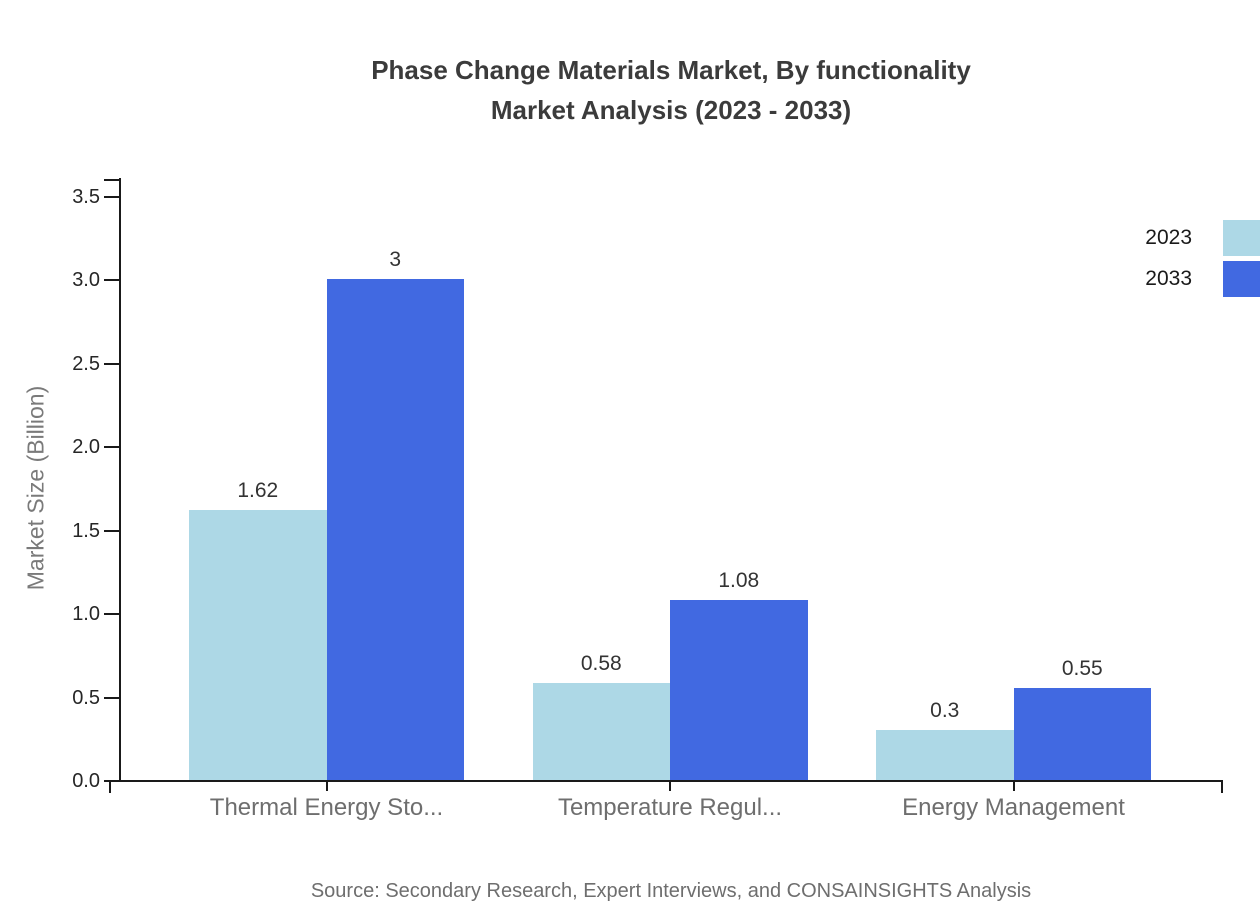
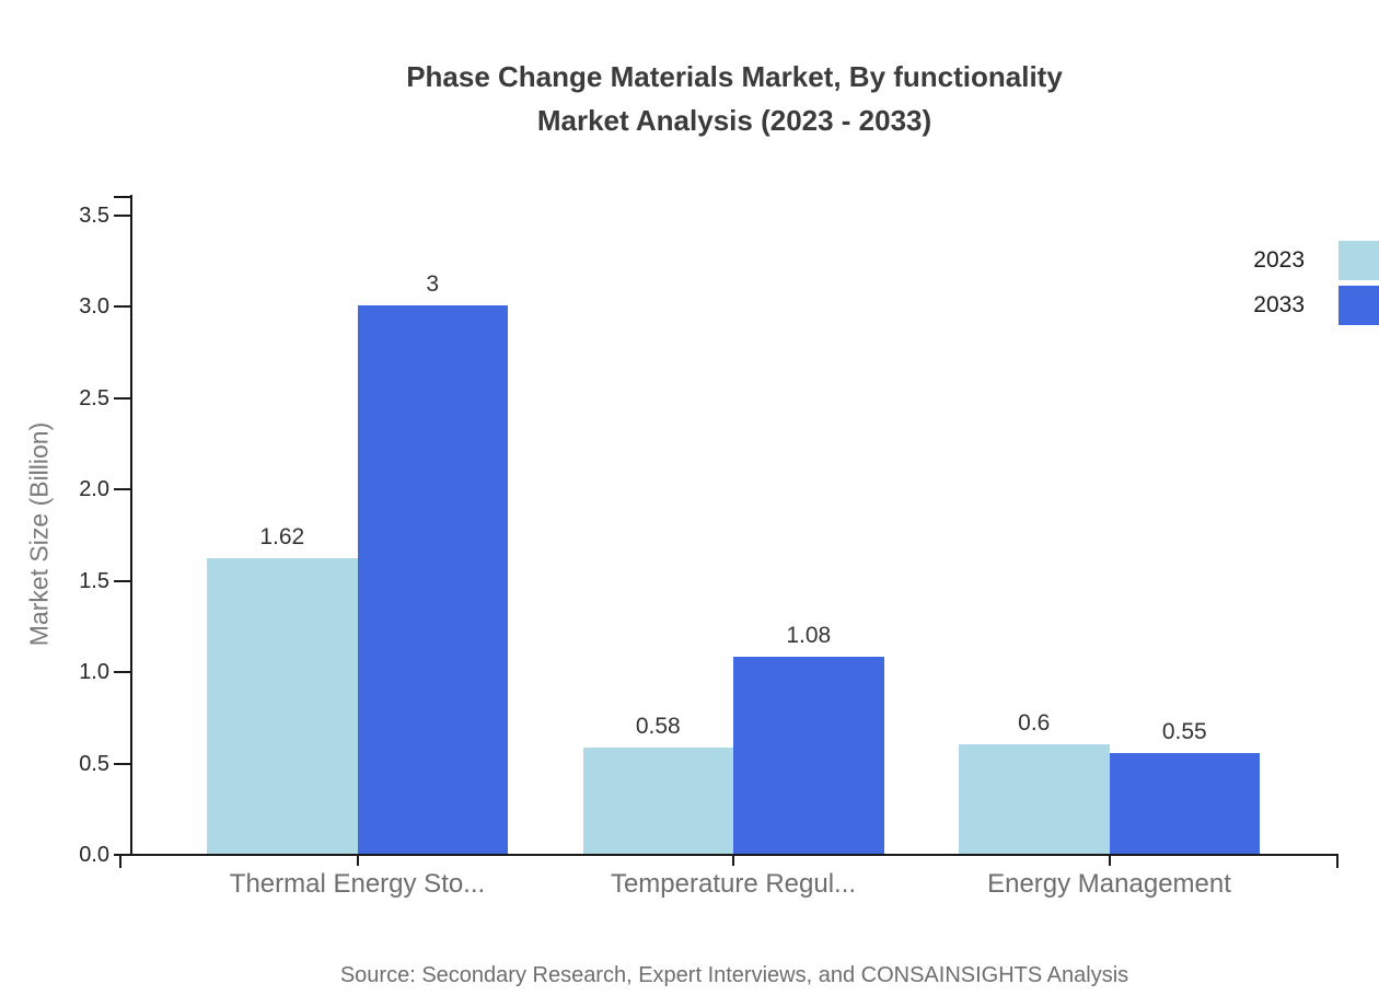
2023/Energy Management: 0.3 -> 0.6
